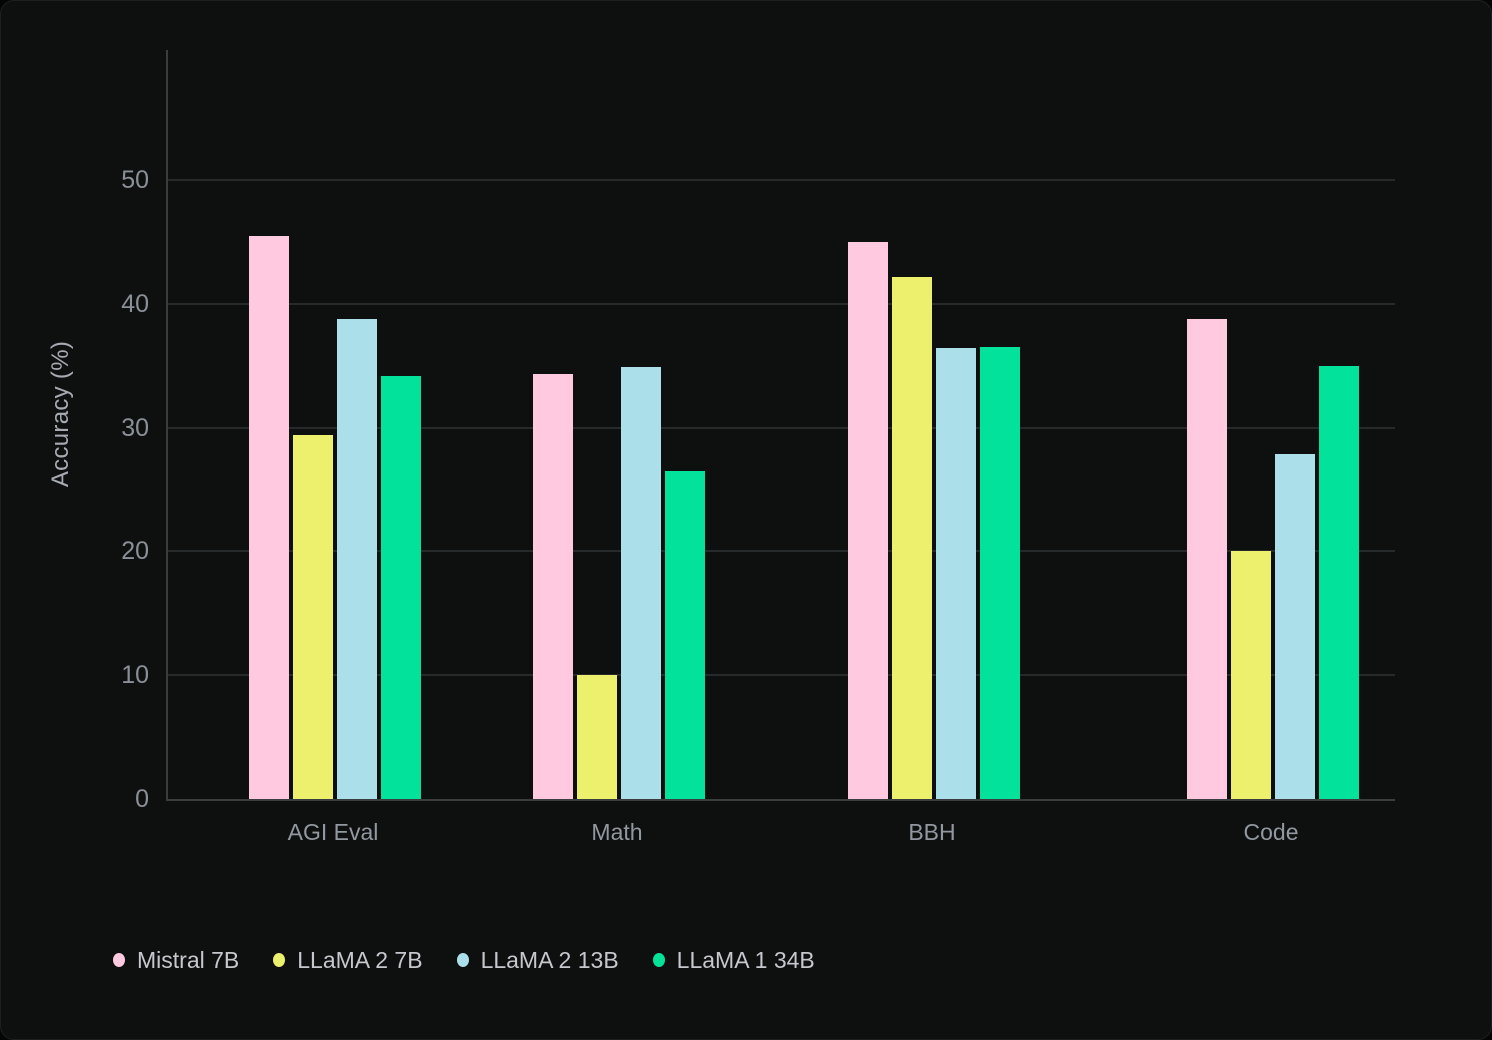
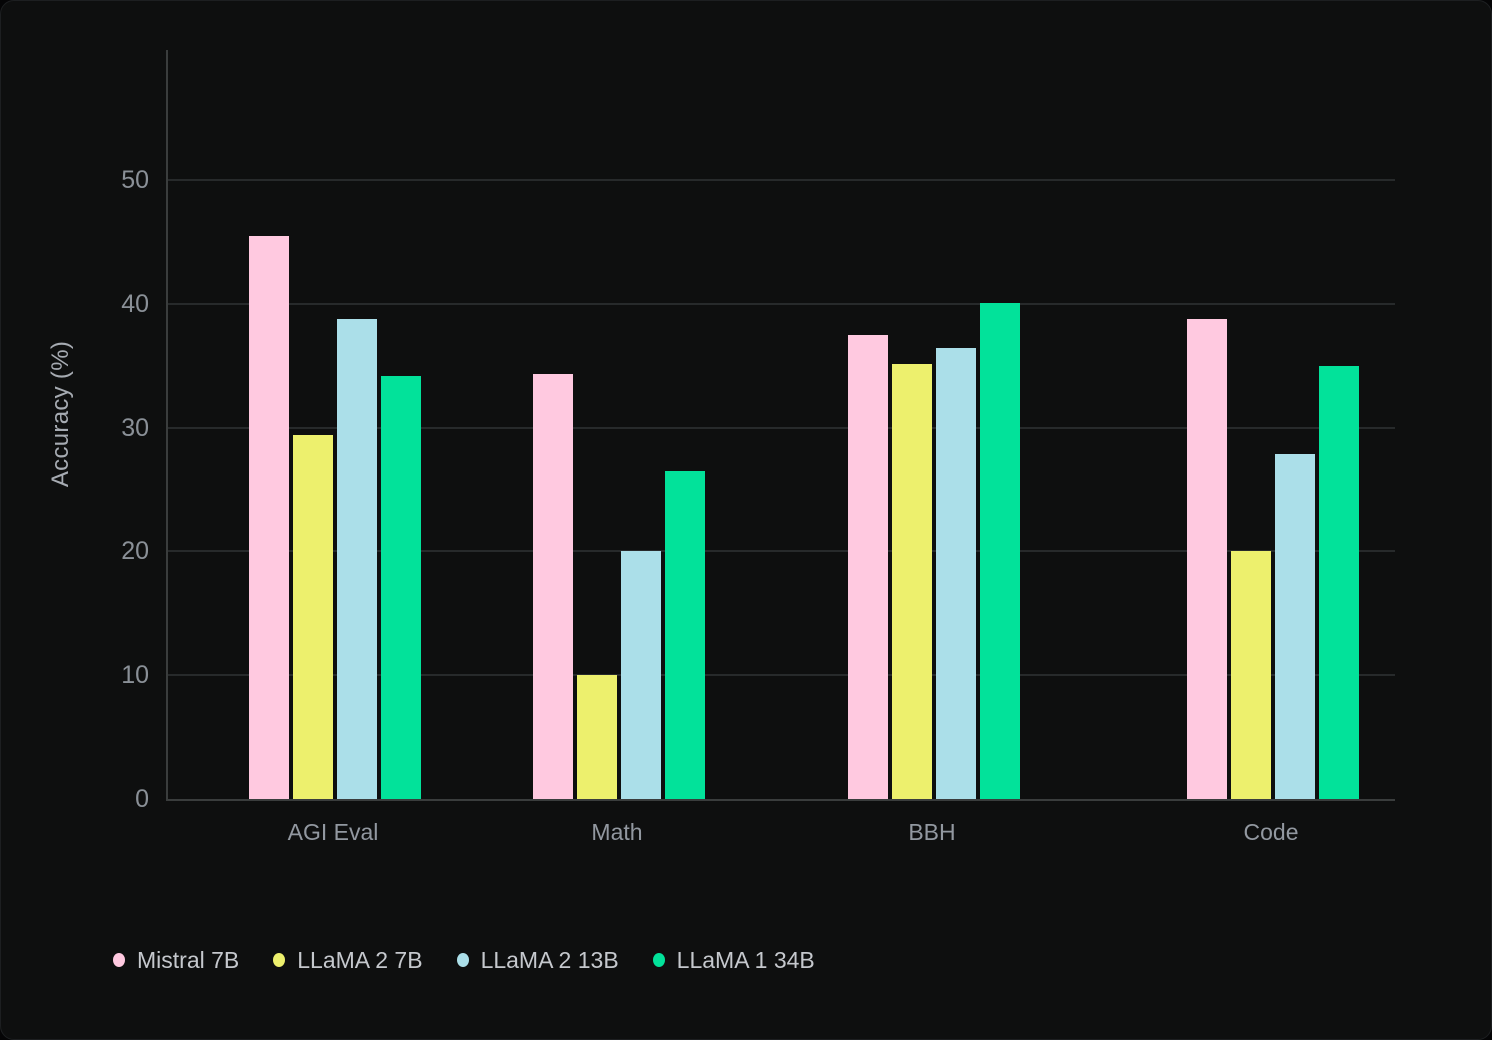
LLaMA 2 13B/Math: 34.9 -> 20.0
Mistral 7B/BBH: 45.0 -> 37.5
LLaMA 2 7B/BBH: 42.2 -> 35.1
LLaMA 1 34B/BBH: 36.5 -> 40.1
